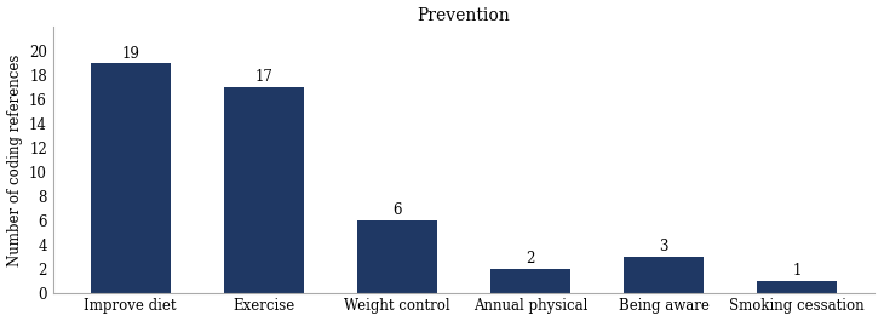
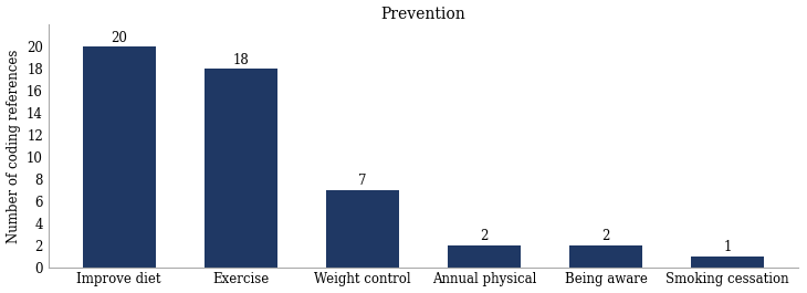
Improve diet: 19 -> 20
Exercise: 17 -> 18
Weight control: 6 -> 7
Being aware: 3 -> 2
